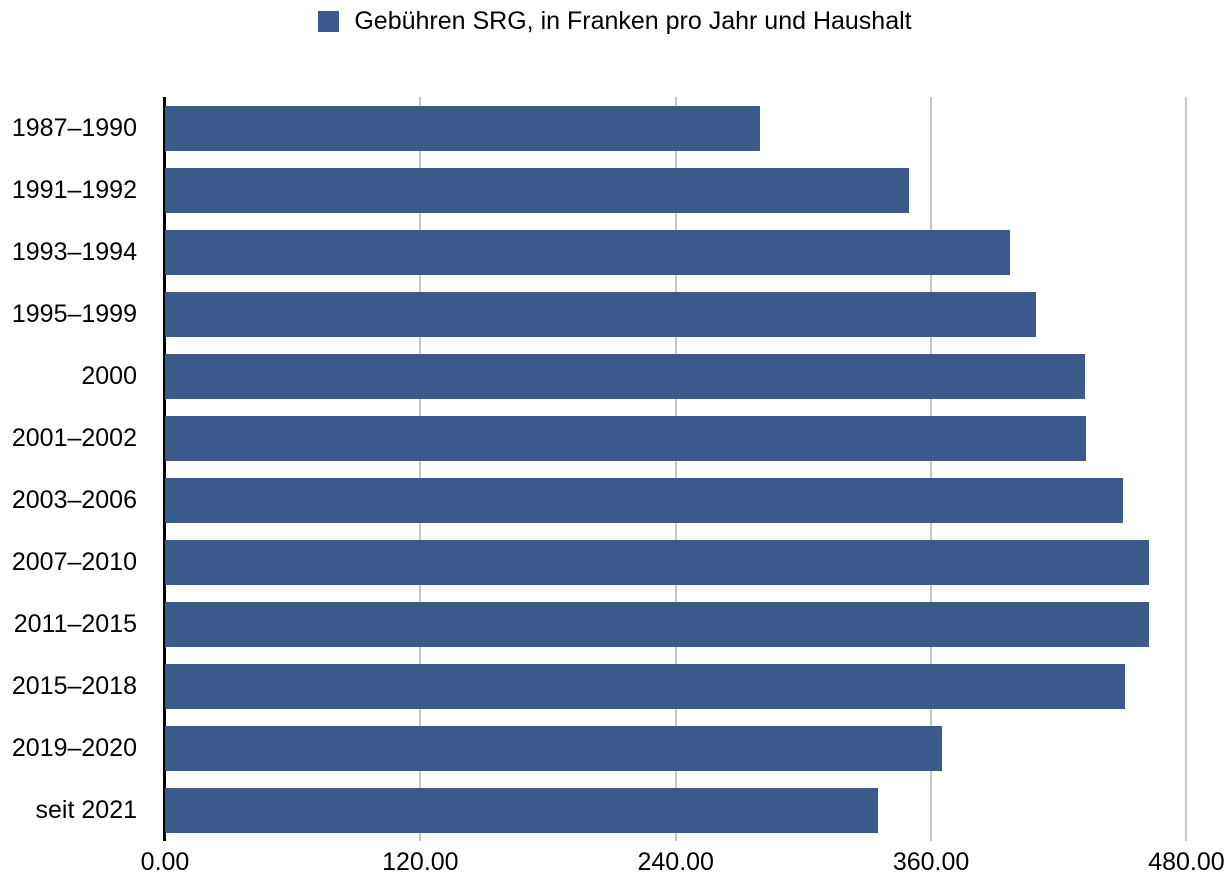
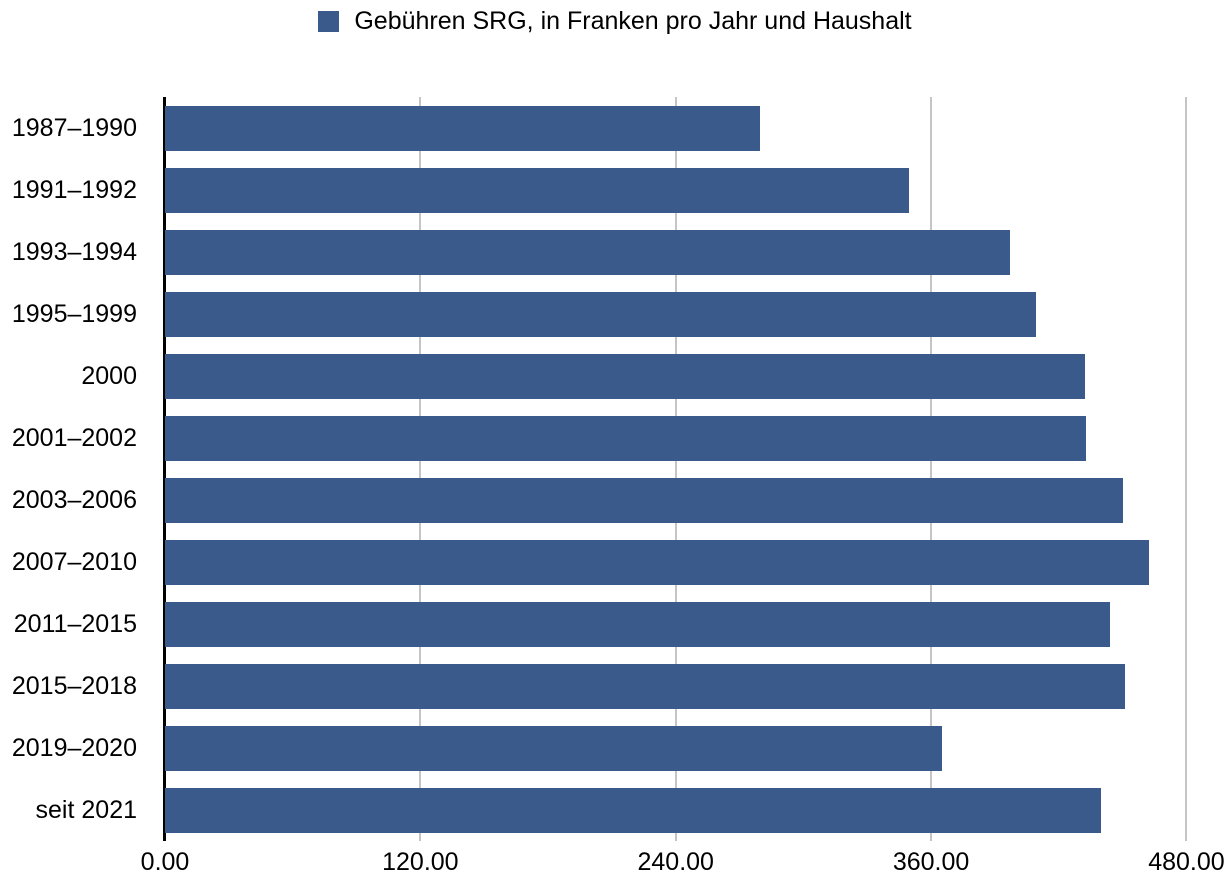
2011–2015: 462 -> 444
seit 2021: 335 -> 440
